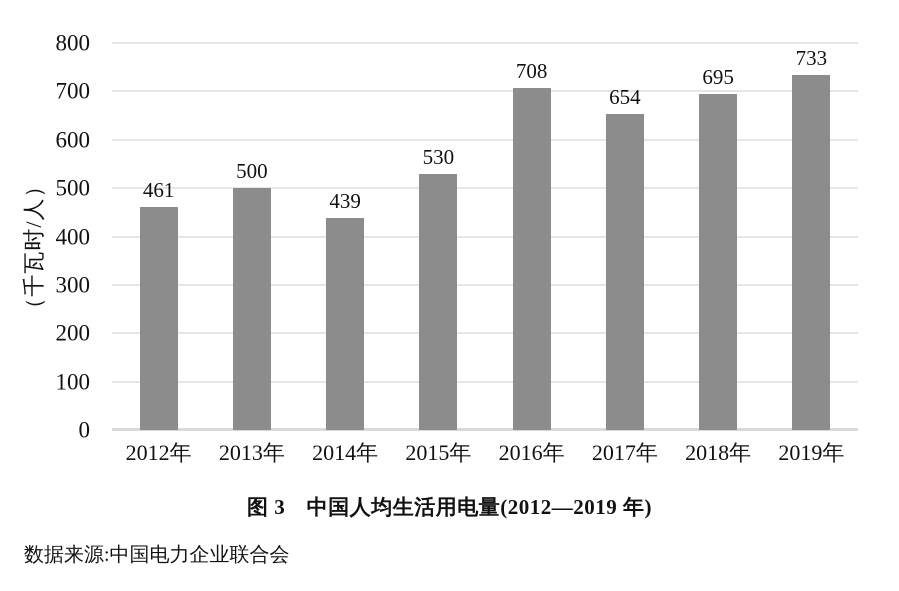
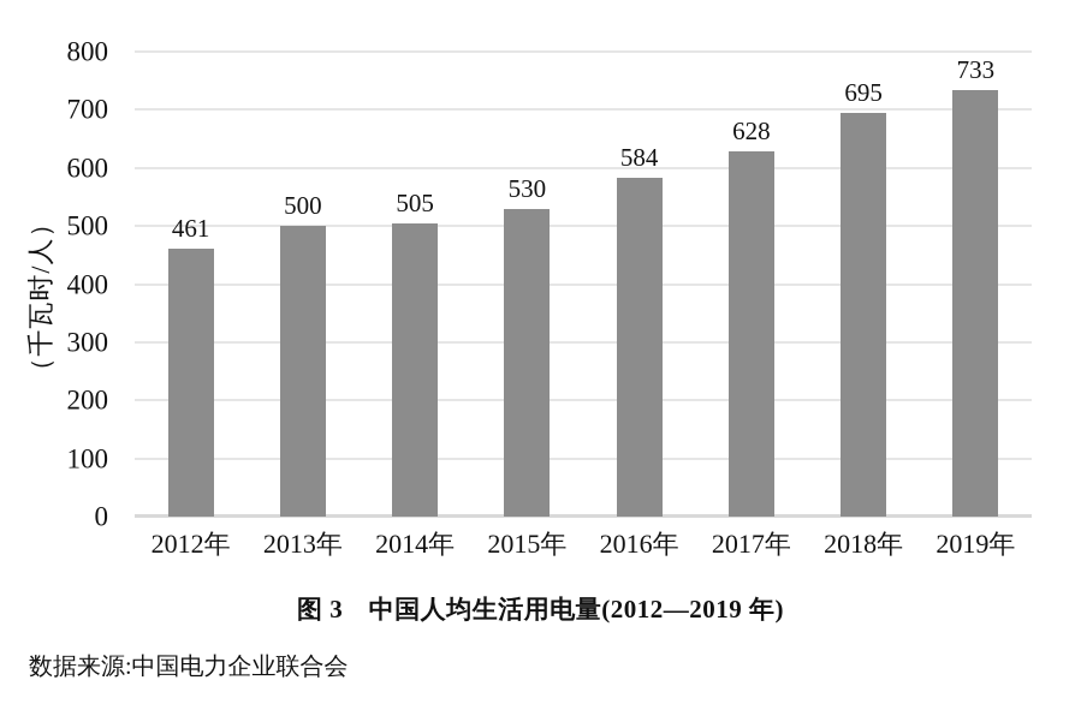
2014年: 439 -> 505
2016年: 708 -> 584
2017年: 654 -> 628
